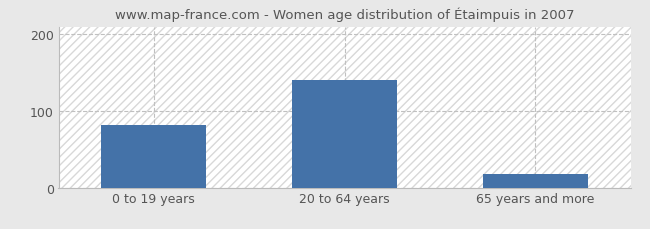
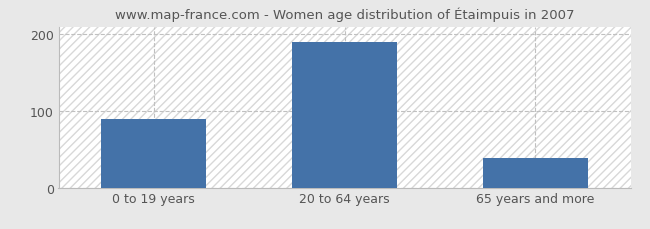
0 to 19 years: 82 -> 90
20 to 64 years: 140 -> 190
65 years and more: 18 -> 38
